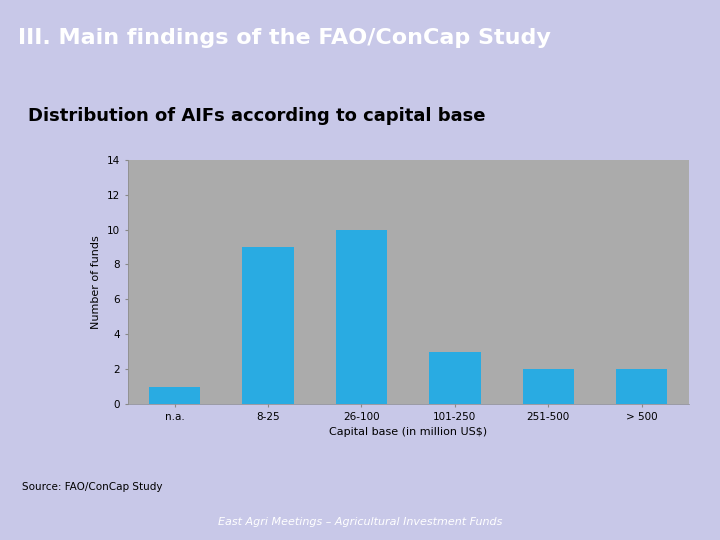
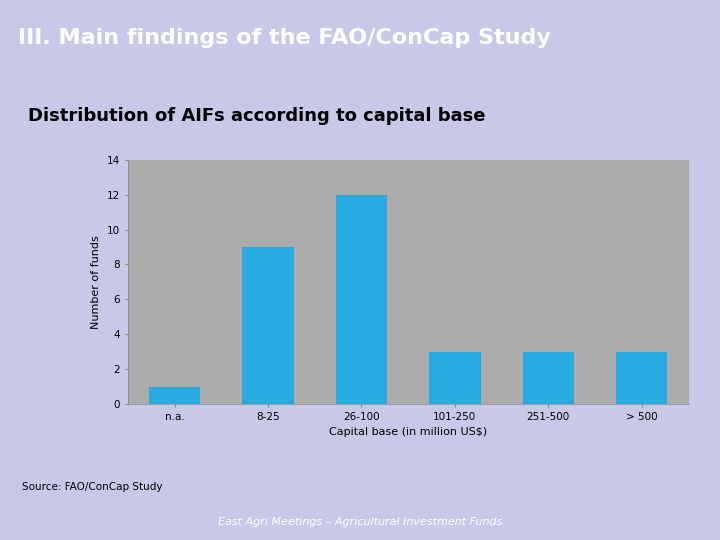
26-100: 10 -> 12
251-500: 2 -> 3
> 500: 2 -> 3
